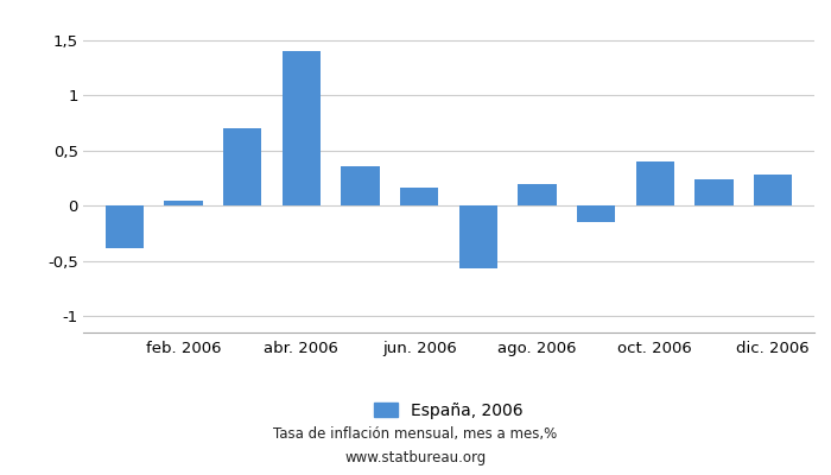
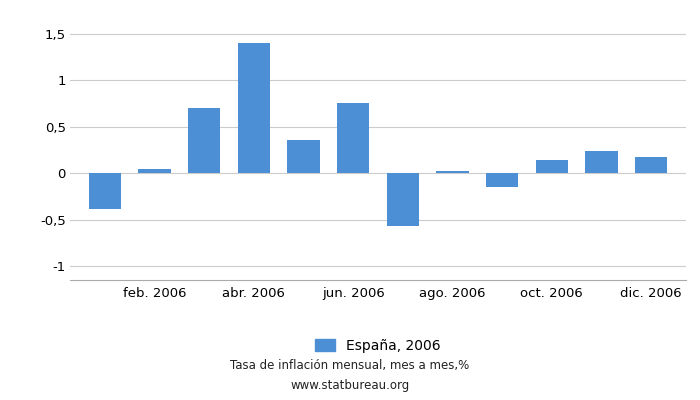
jun. 2006: 0,16 -> 0,76
ago. 2006: 0,20 -> 0,02
oct. 2006: 0,40 -> 0,14
dic. 2006: 0,28 -> 0,18
